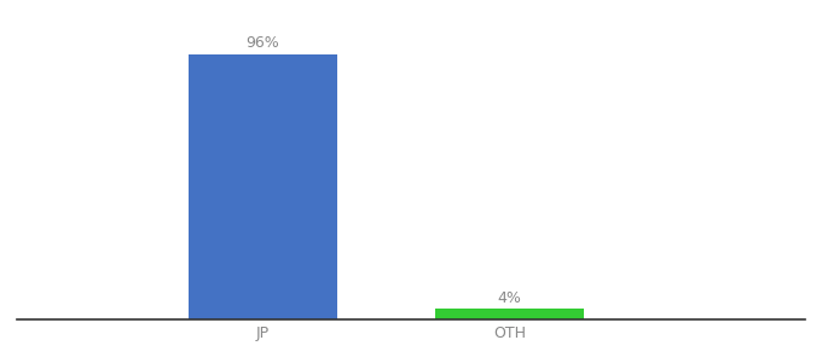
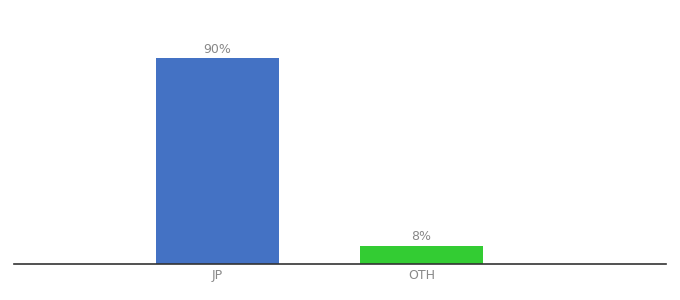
JP: 96% -> 90%
OTH: 4% -> 8%
